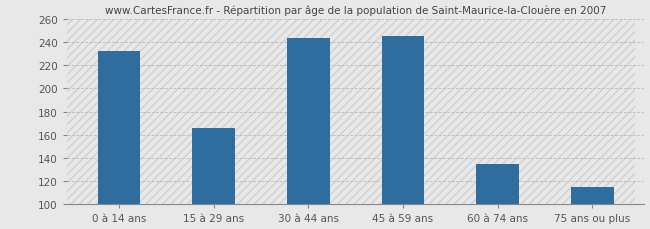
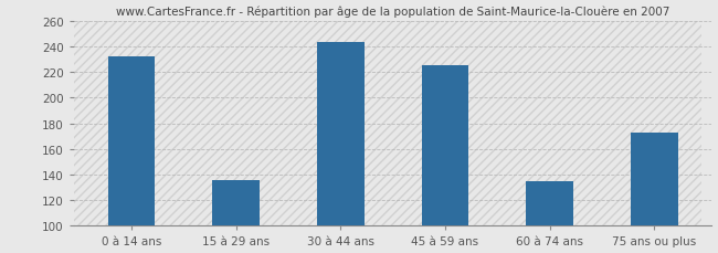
15 à 29 ans: 166 -> 136
45 à 59 ans: 245 -> 225
75 ans ou plus: 115 -> 173
